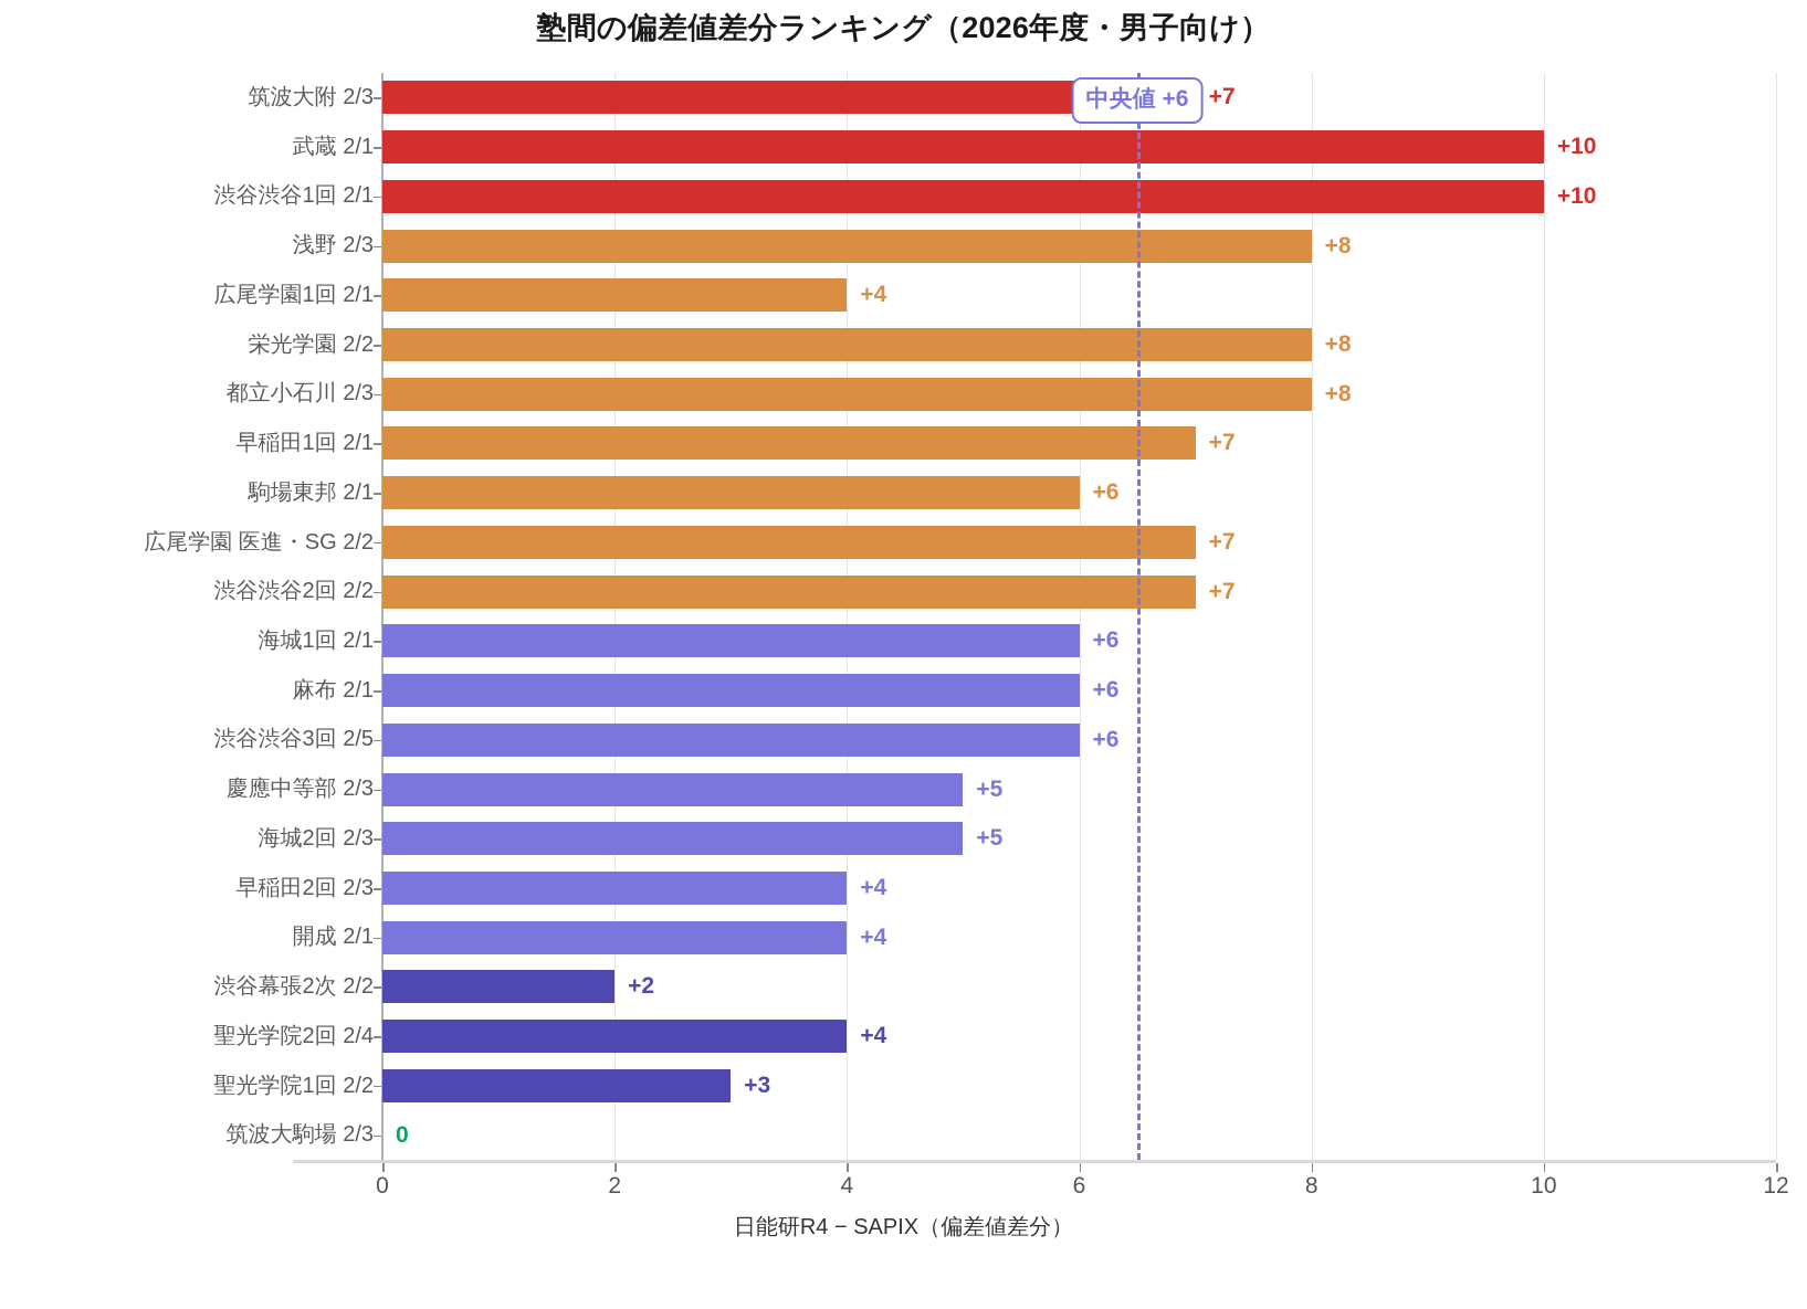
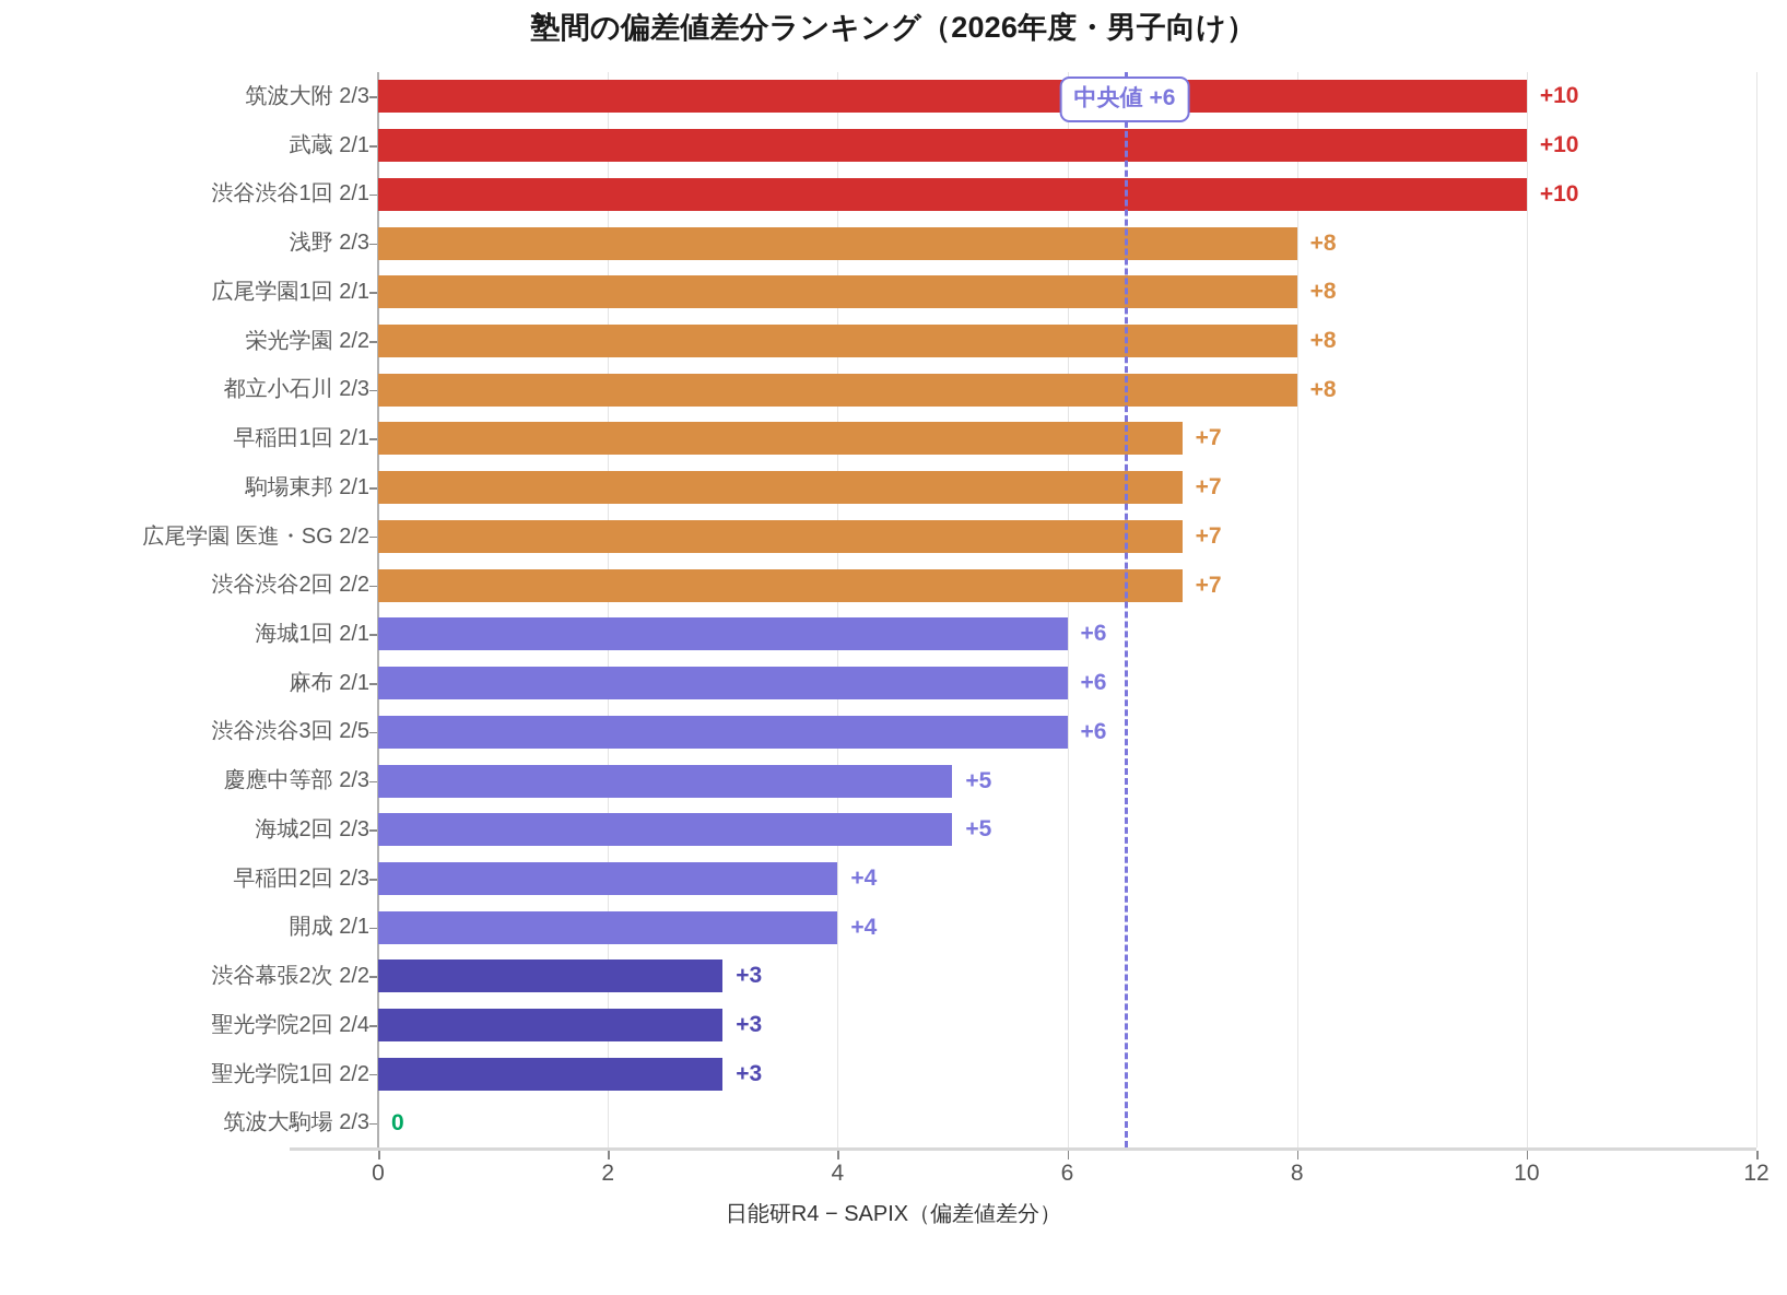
筑波大附 2/3: +7 -> +10
広尾学園1回 2/1: +4 -> +8
駒場東邦 2/1: +6 -> +7
渋谷幕張2次 2/2: +2 -> +3
聖光学院2回 2/4: +4 -> +3
